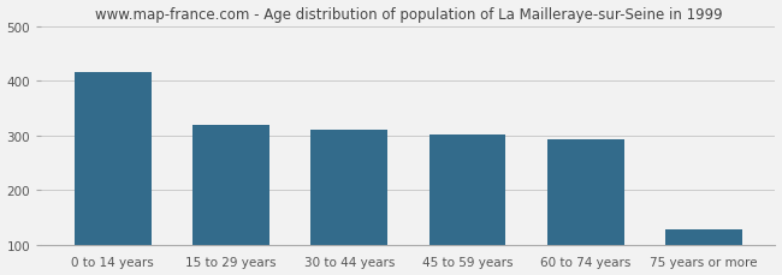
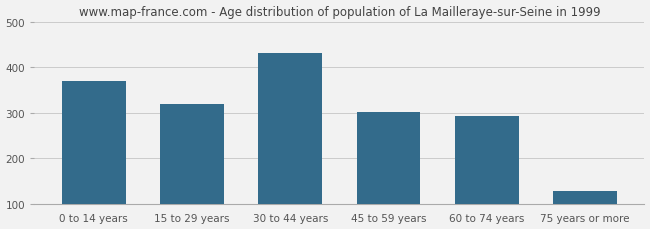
0 to 14 years: 415 -> 370
30 to 44 years: 310 -> 430
